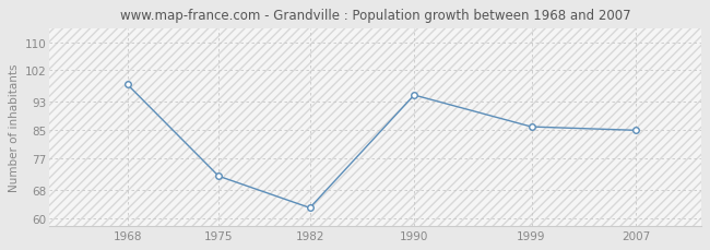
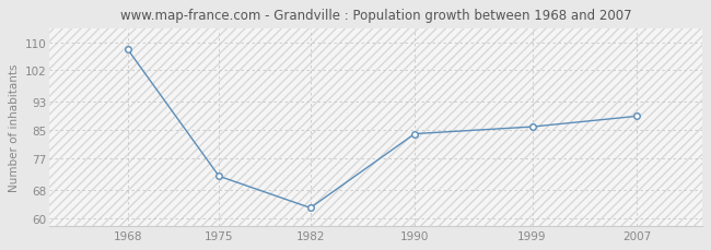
1968: 98 -> 108
1990: 95 -> 84
2007: 85 -> 89
